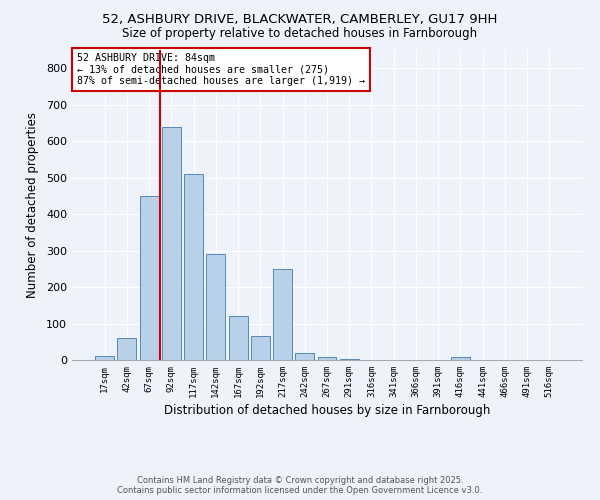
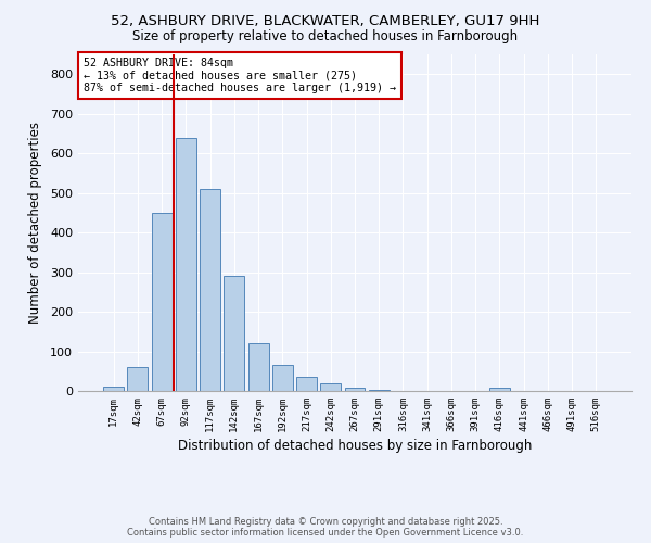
217sqm: 250 -> 35
